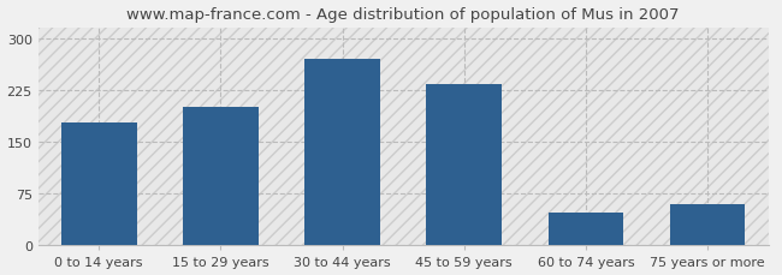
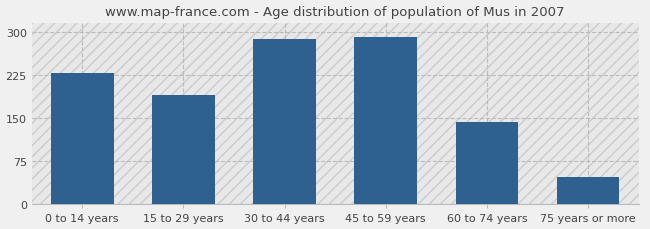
0 to 14 years: 178 -> 228
15 to 29 years: 200 -> 190
30 to 44 years: 270 -> 287
45 to 59 years: 234 -> 291
60 to 74 years: 48 -> 143
75 years or more: 60 -> 47
